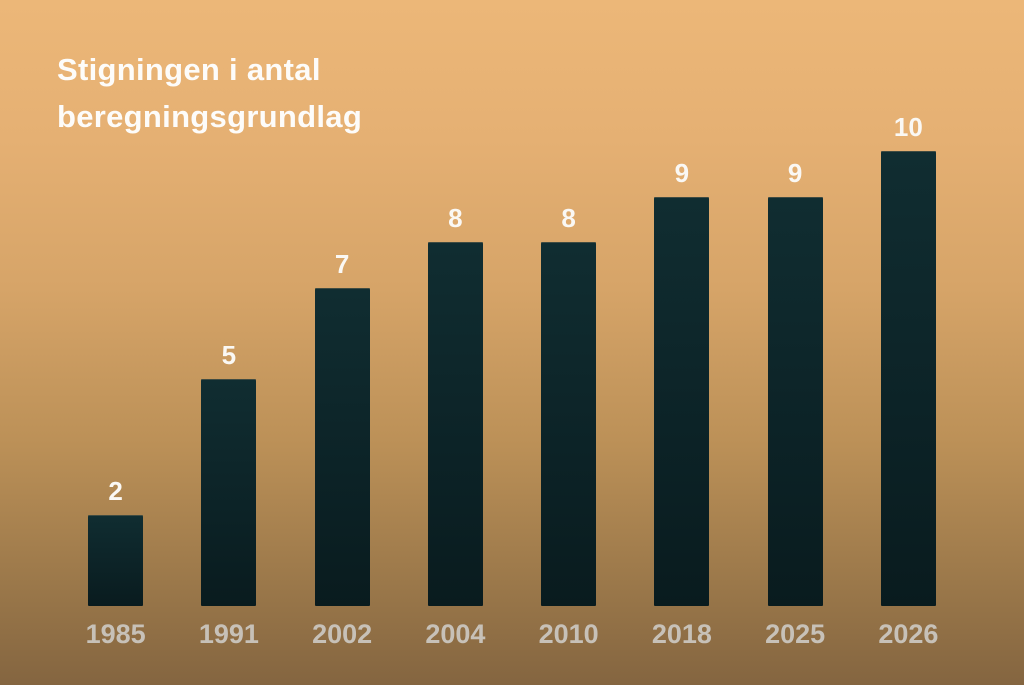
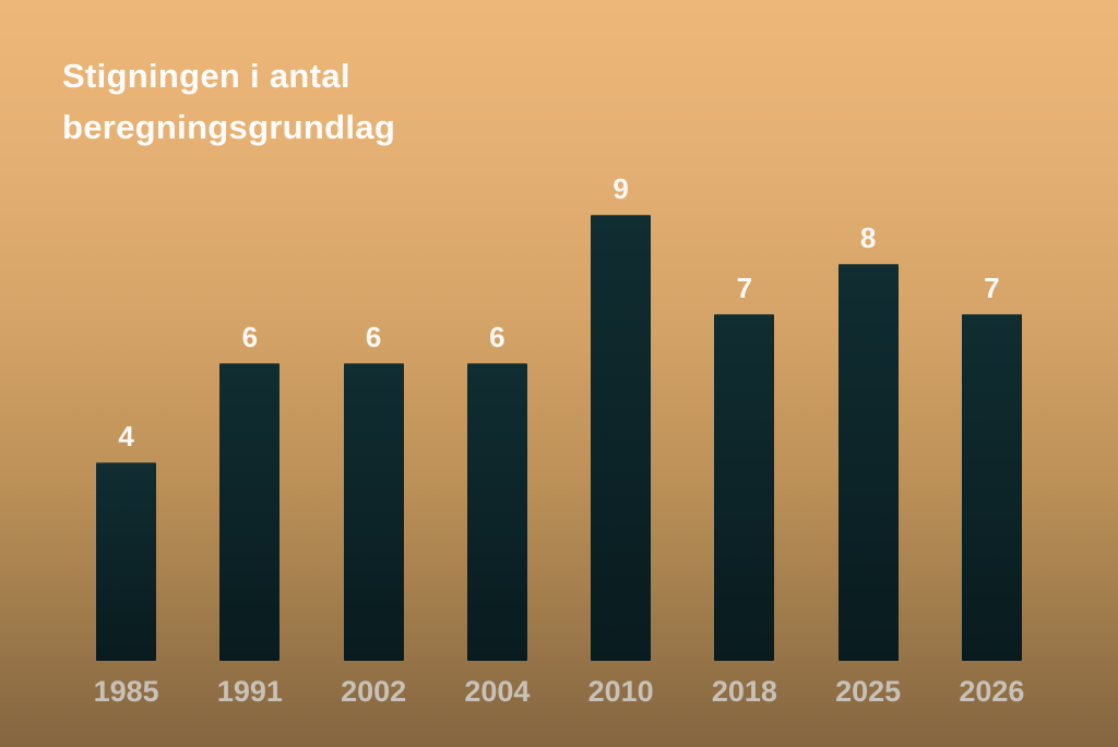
1985: 2 -> 4
1991: 5 -> 6
2002: 7 -> 6
2004: 8 -> 6
2010: 8 -> 9
2018: 9 -> 7
2025: 9 -> 8
2026: 10 -> 7
